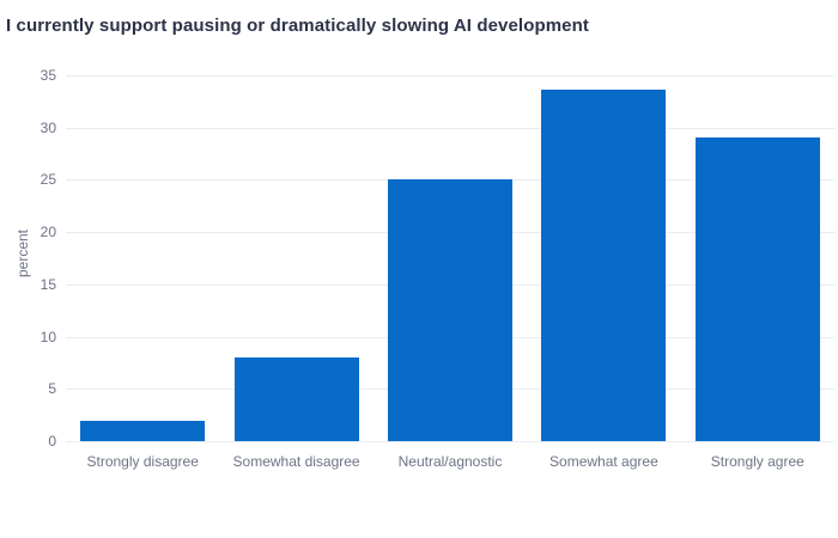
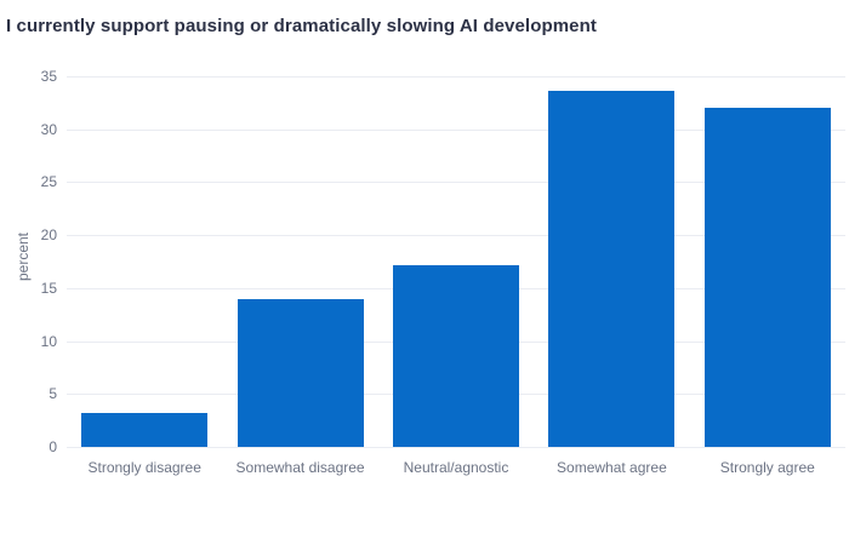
Strongly disagree: 2 -> 3
Somewhat disagree: 8 -> 14
Neutral/agnostic: 25 -> 17
Strongly agree: 29 -> 32
